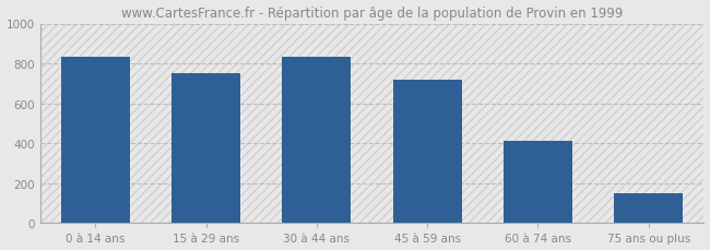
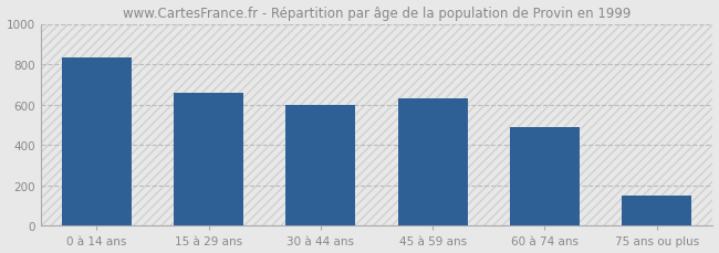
15 à 29 ans: 750 -> 660
30 à 44 ans: 840 -> 600
45 à 59 ans: 720 -> 630
60 à 74 ans: 410 -> 490
